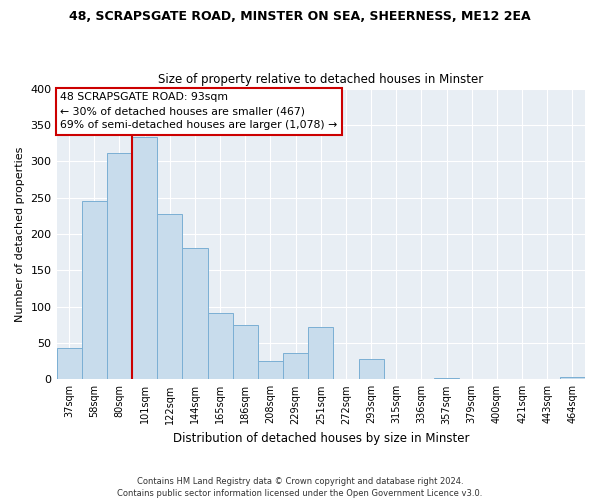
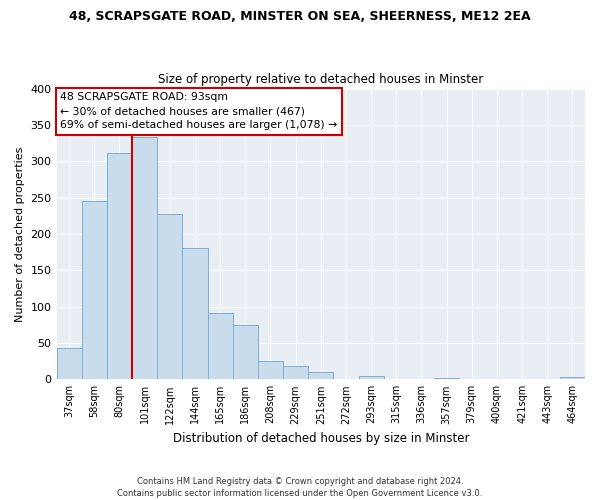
229sqm: 36 -> 18
251sqm: 72 -> 10
293sqm: 28 -> 5
